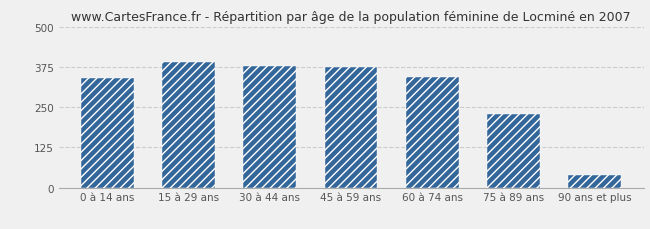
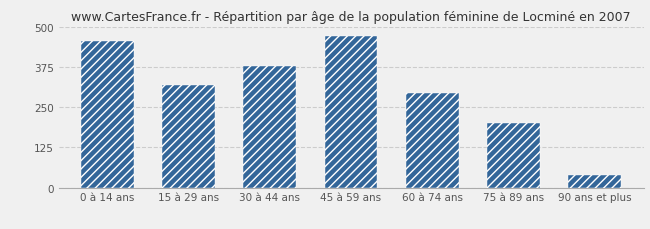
0 à 14 ans: 340 -> 455
15 à 29 ans: 390 -> 320
45 à 59 ans: 373 -> 470
60 à 74 ans: 342 -> 295
75 à 89 ans: 228 -> 200
